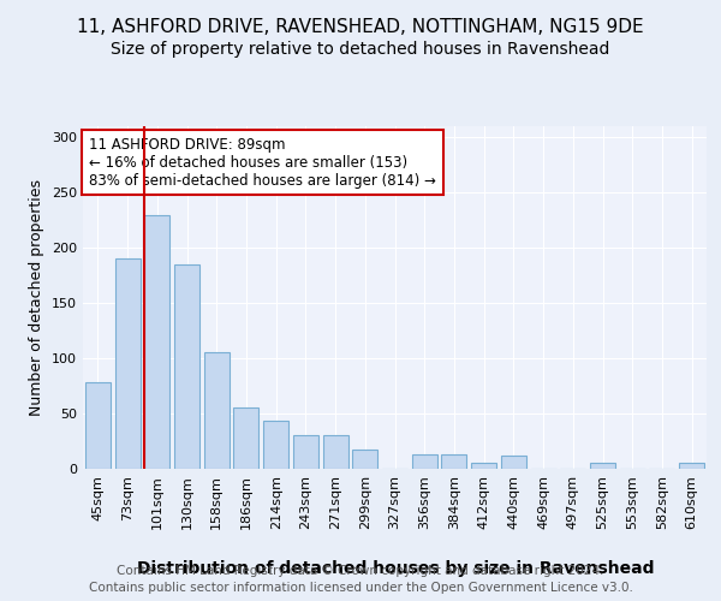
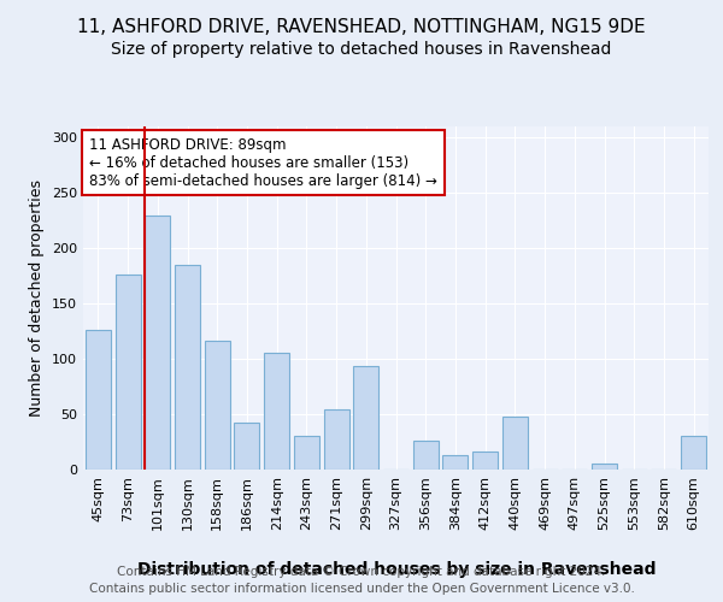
45sqm: 78 -> 126
73sqm: 190 -> 176
158sqm: 105 -> 116
186sqm: 55 -> 42
214sqm: 43 -> 106
271sqm: 30 -> 54
299sqm: 17 -> 94
356sqm: 13 -> 26
412sqm: 5 -> 16
440sqm: 12 -> 48
610sqm: 5 -> 30
